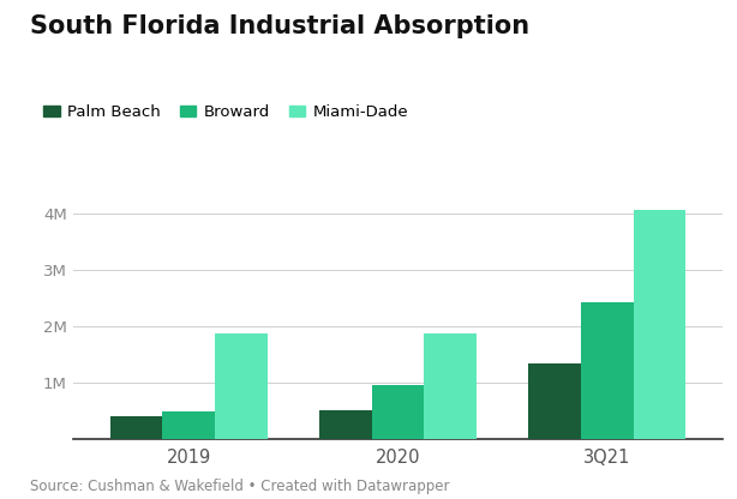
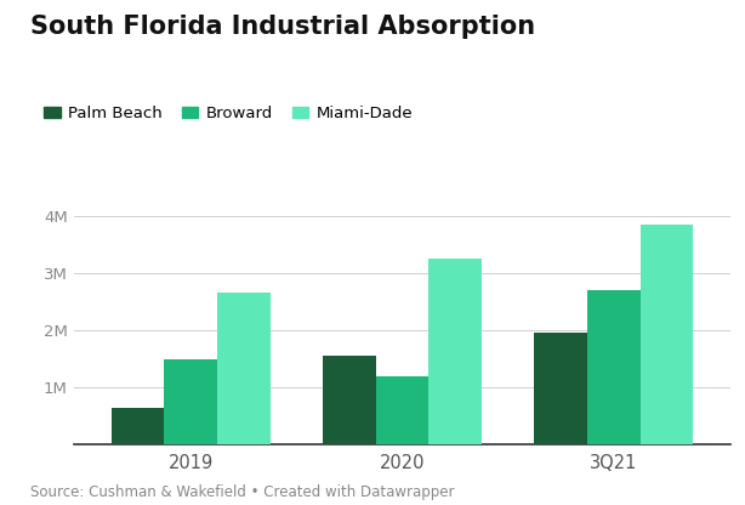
Palm Beach/2019: 0.40M -> 0.65M
Broward/2019: 0.50M -> 1.50M
Miami-Dade/2019: 1.87M -> 2.65M
Palm Beach/2020: 0.52M -> 1.55M
Broward/2020: 0.95M -> 1.20M
Miami-Dade/2020: 1.87M -> 3.25M
Palm Beach/3Q21: 1.35M -> 1.95M
Broward/3Q21: 2.43M -> 2.70M
Miami-Dade/3Q21: 4.07M -> 3.85M
